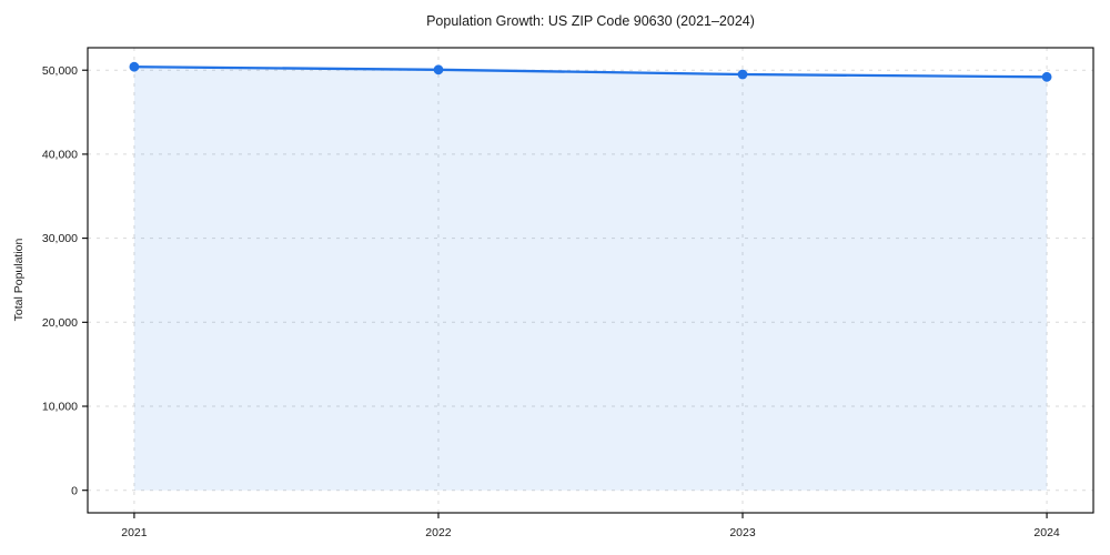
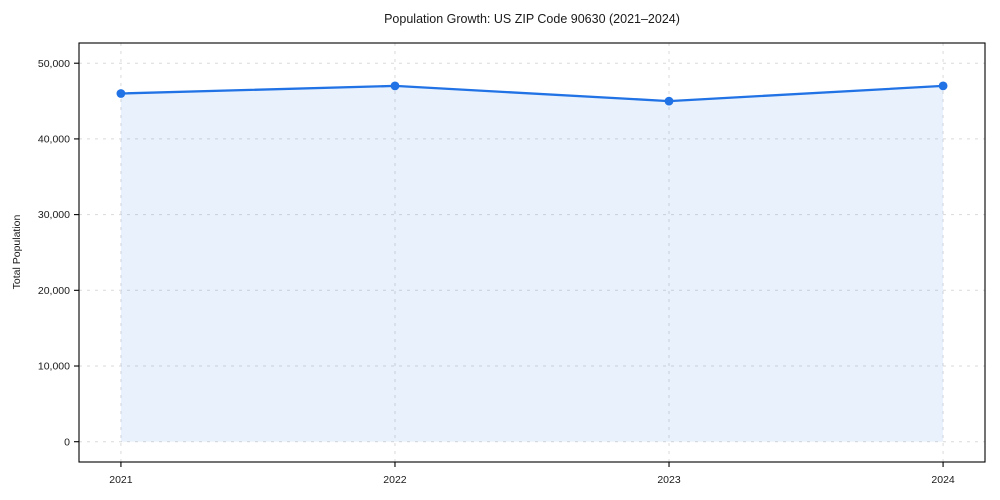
2021: 50000 -> 46000
2022: 50000 -> 47000
2023: 50000 -> 45000
2024: 49000 -> 47000
